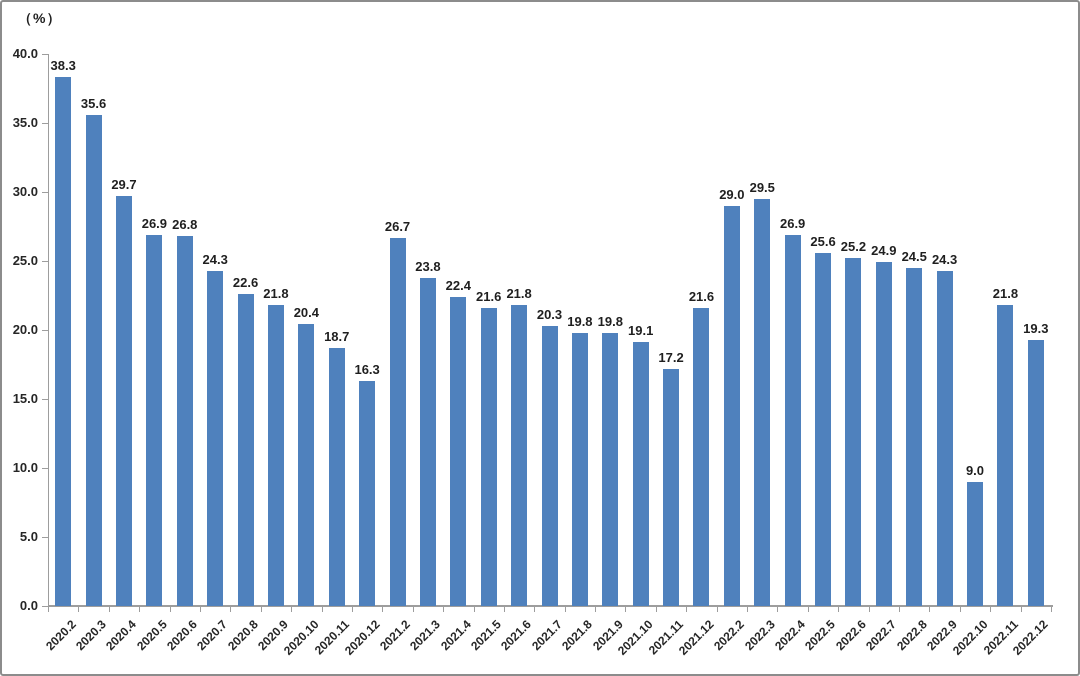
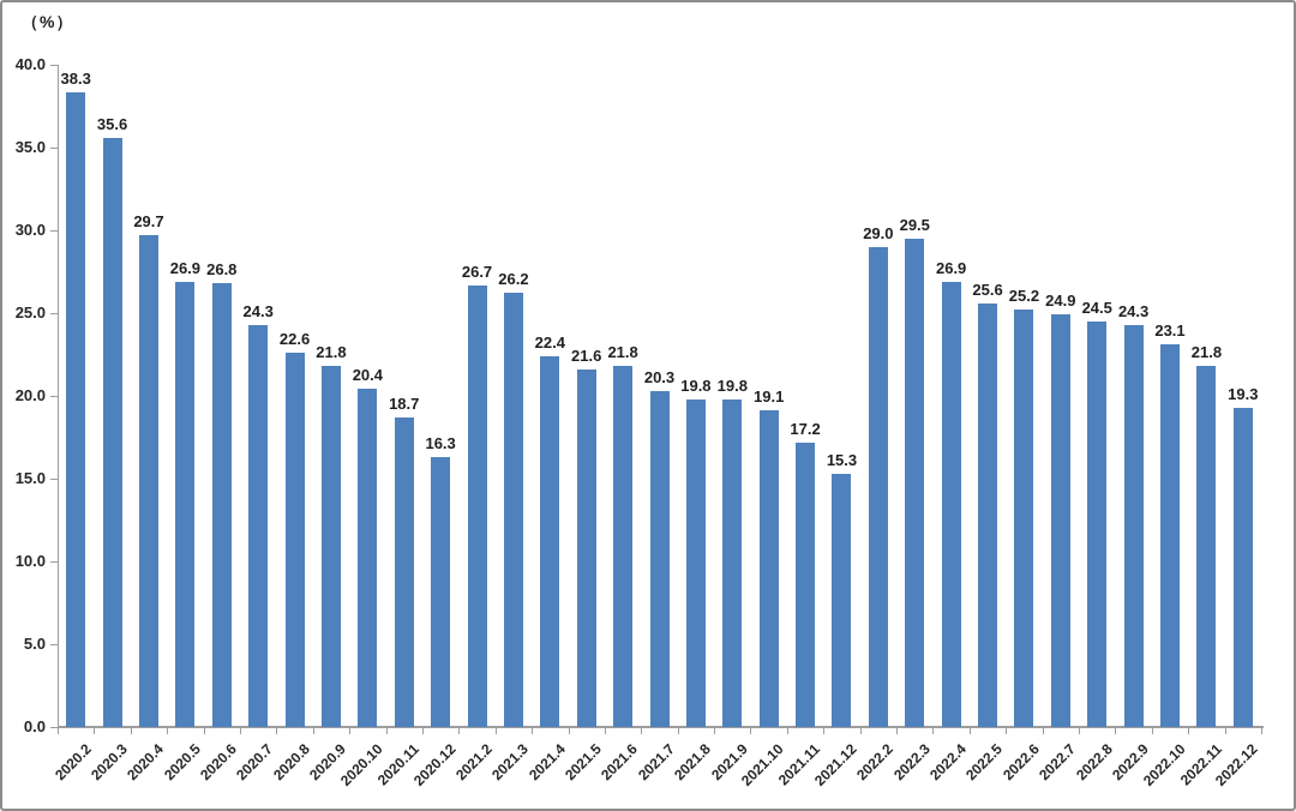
2021.3: 23.8 -> 26.2
2021.12: 21.6 -> 15.3
2022.10: 9.0 -> 23.1
